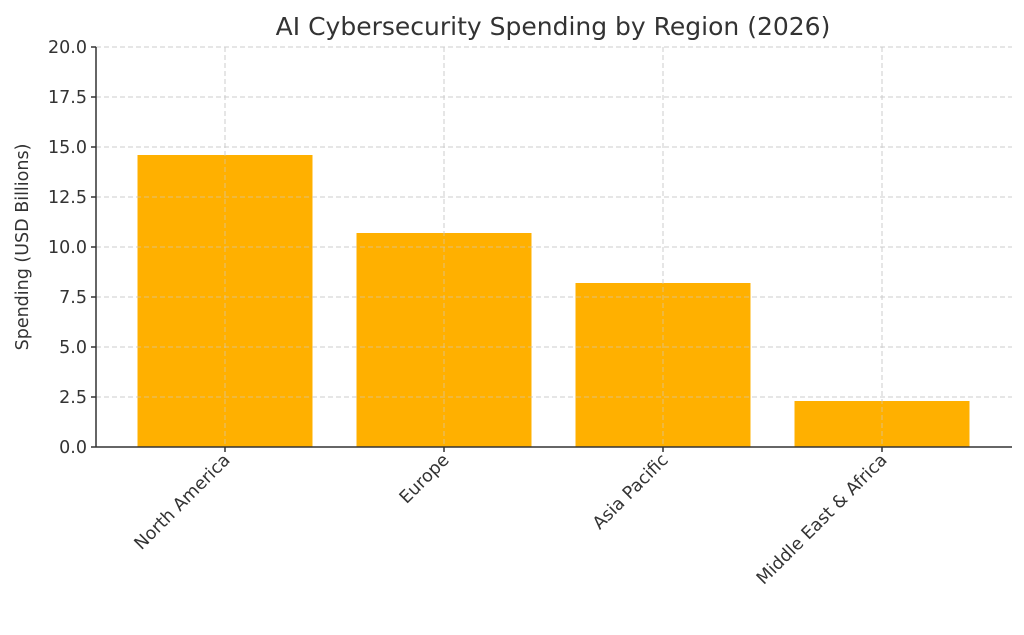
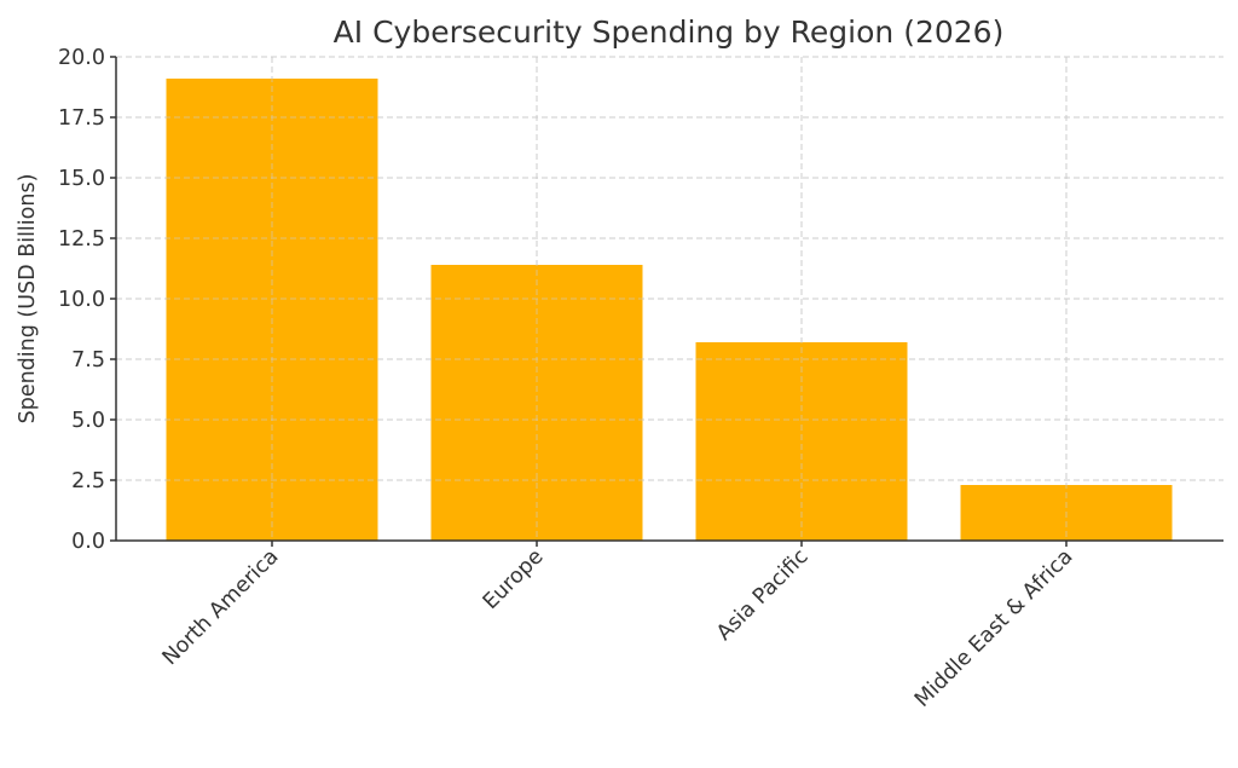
North America: 14.6 -> 19.1
Europe: 10.7 -> 11.4
